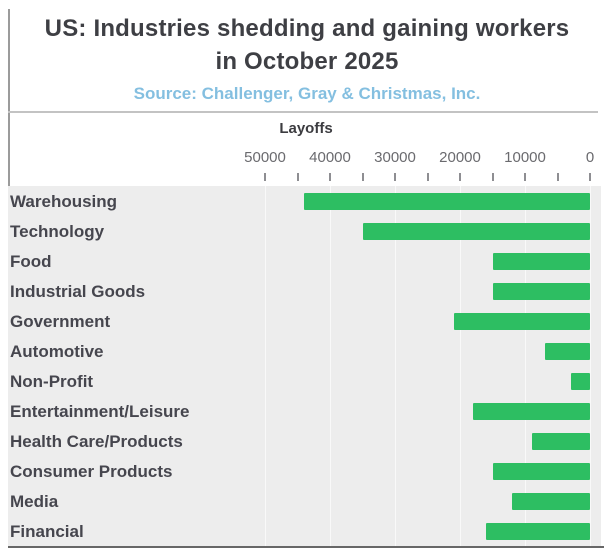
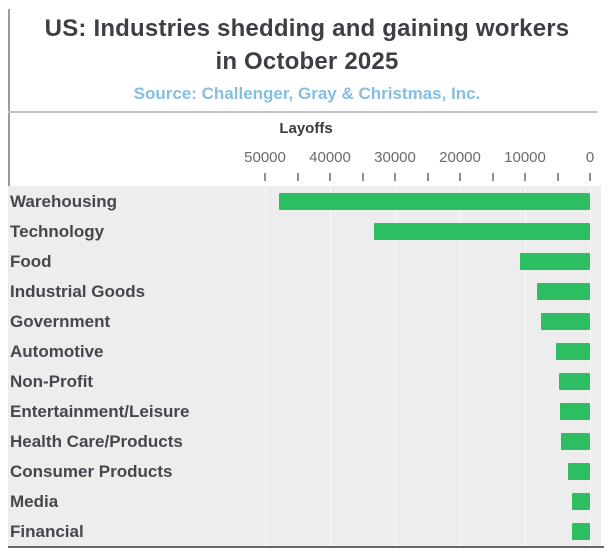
Warehousing: 44000 -> 48000
Technology: 35000 -> 33000
Food: 15000 -> 11000
Industrial Goods: 15000 -> 8000
Government: 21000 -> 8000
Automotive: 7000 -> 5000
Non-Profit: 3000 -> 5000
Entertainment/Leisure: 18000 -> 5000
Health Care/Products: 9000 -> 4000
Consumer Products: 15000 -> 3000
Media: 12000 -> 3000
Financial: 16000 -> 3000
